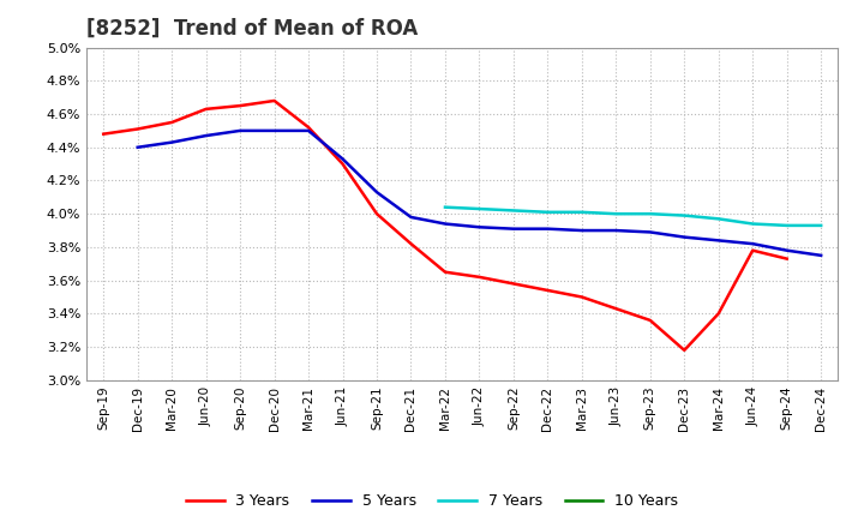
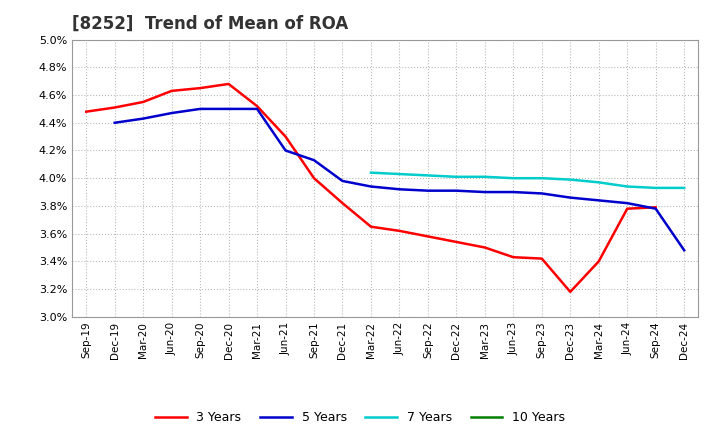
5 Years/Jun-21: 4.33% -> 4.20%
3 Years/Sep-23: 3.36% -> 3.42%
3 Years/Sep-24: 3.73% -> 3.79%
5 Years/Dec-24: 3.75% -> 3.48%
